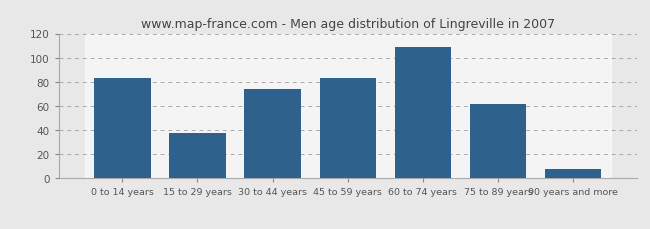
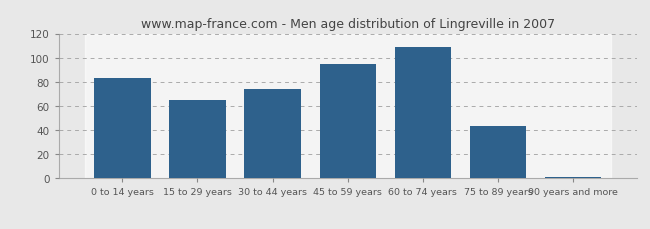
15 to 29 years: 38 -> 65
45 to 59 years: 83 -> 95
75 to 89 years: 62 -> 43
90 years and more: 8 -> 1
